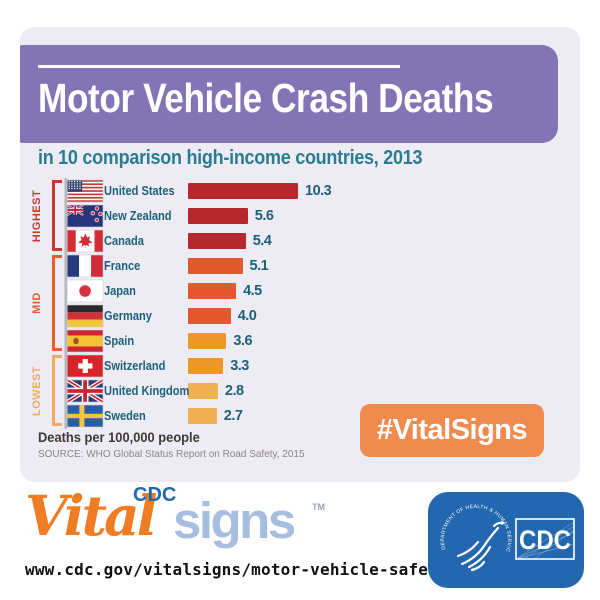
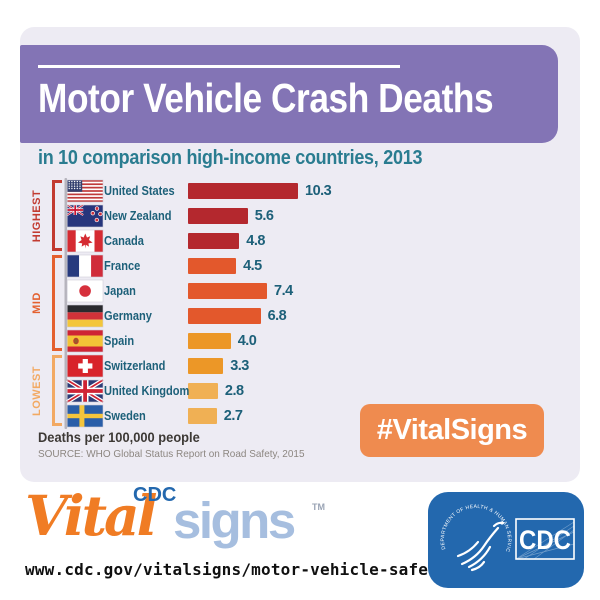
Canada: 5.4 -> 4.8
France: 5.1 -> 4.5
Japan: 4.5 -> 7.4
Germany: 4.0 -> 6.8
Spain: 3.6 -> 4.0
